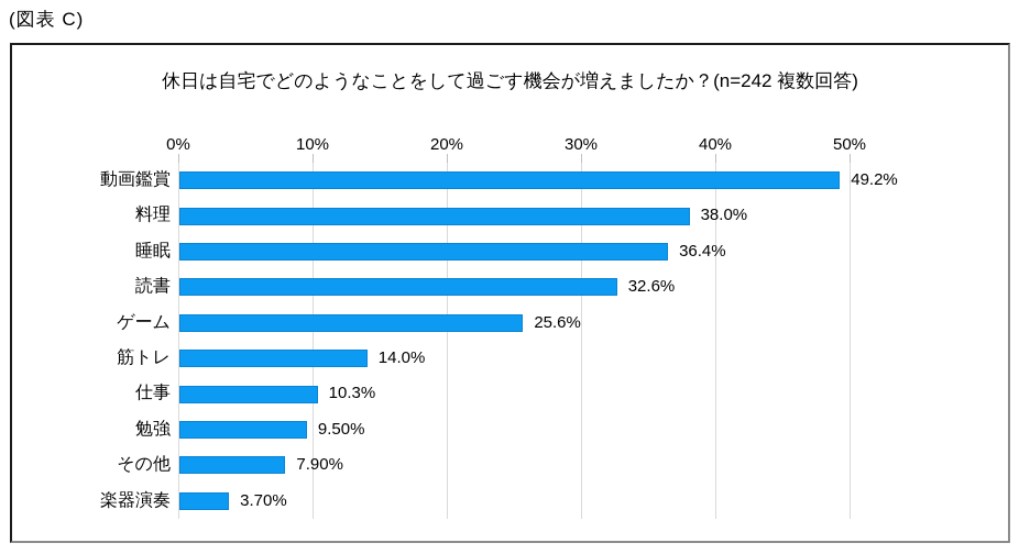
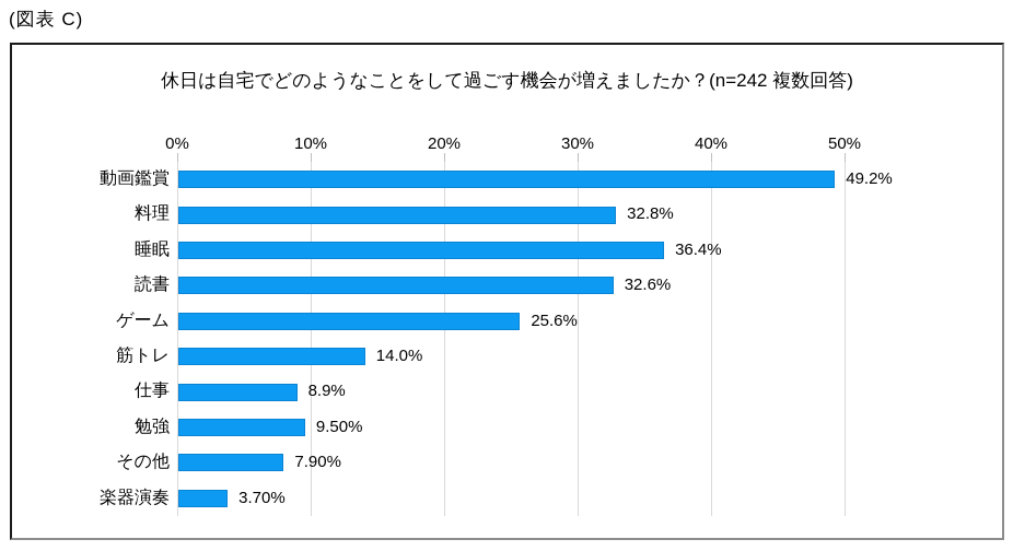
料理: 38.0% -> 32.8%
仕事: 10.3% -> 8.9%
